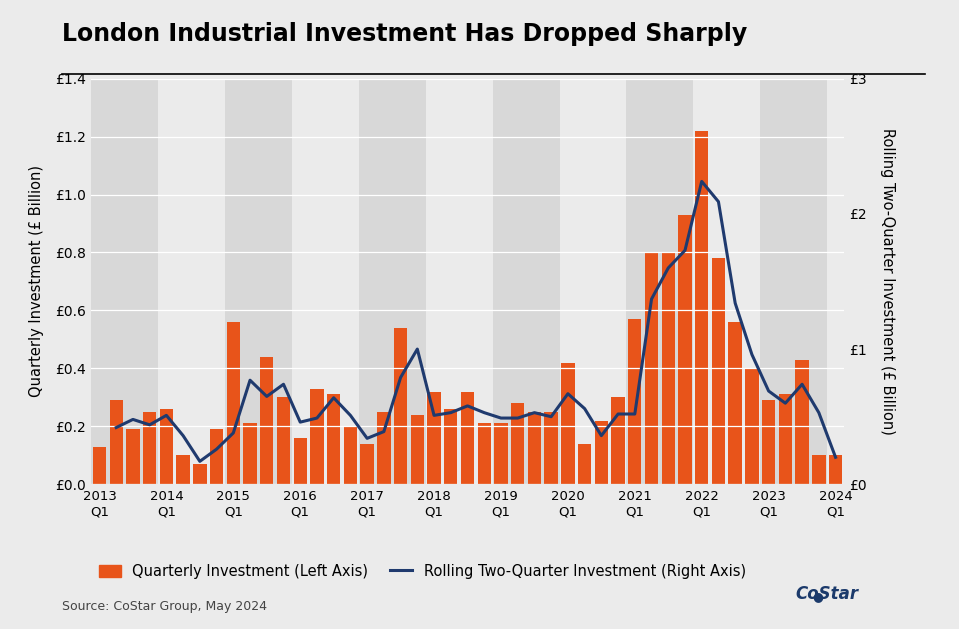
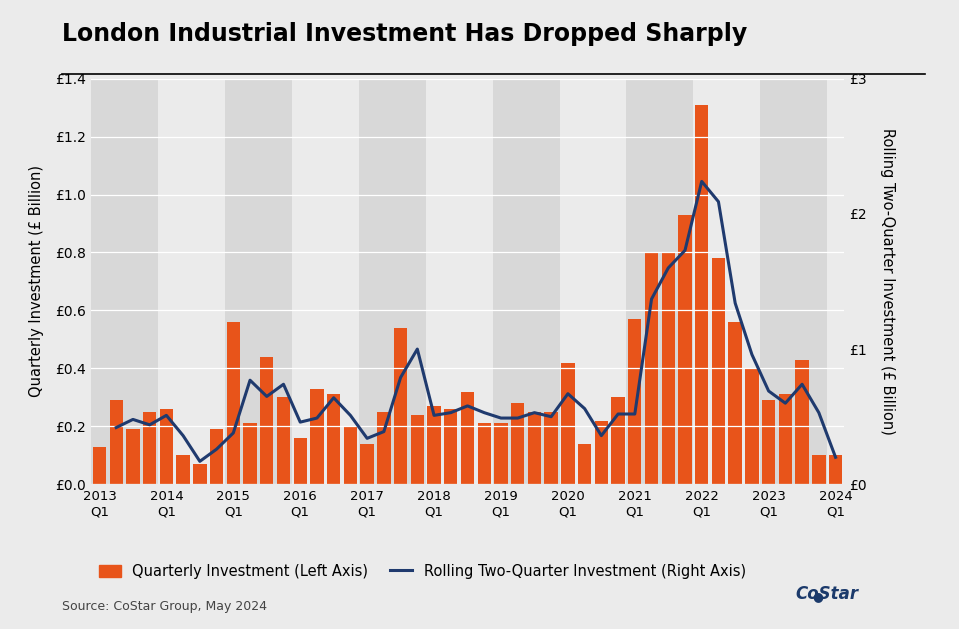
Quarterly Investment (Left Axis)/2018 Q1: £0.32 -> £0.27
Quarterly Investment (Left Axis)/2022 Q1: £1.22 -> £1.31
